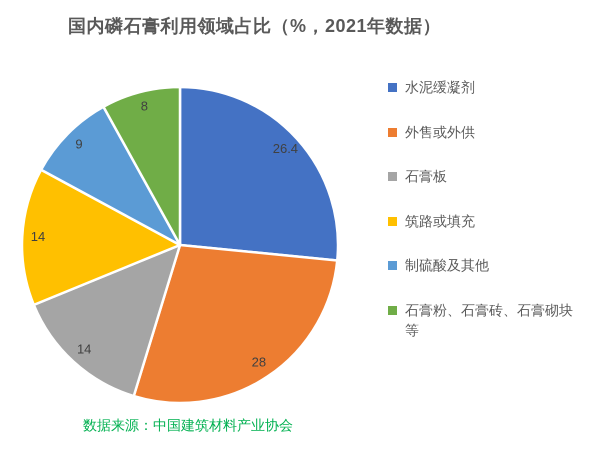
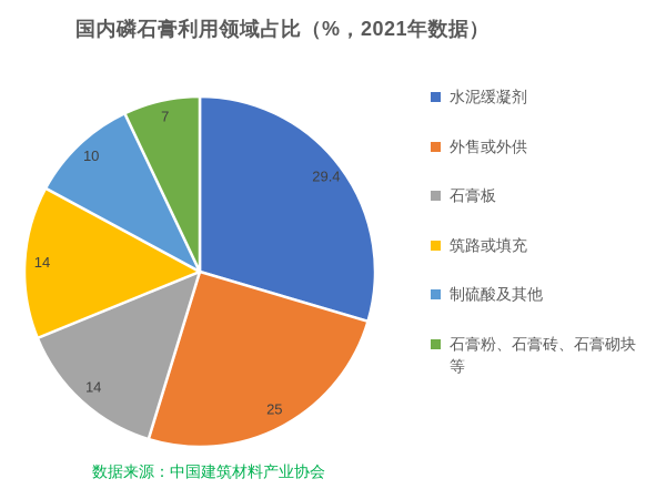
水泥缓凝剂: 26.4 -> 29.4
外售或外供: 28 -> 25
制硫酸及其他: 9 -> 10
石膏粉、石膏砖、石膏砌块等: 8 -> 7
